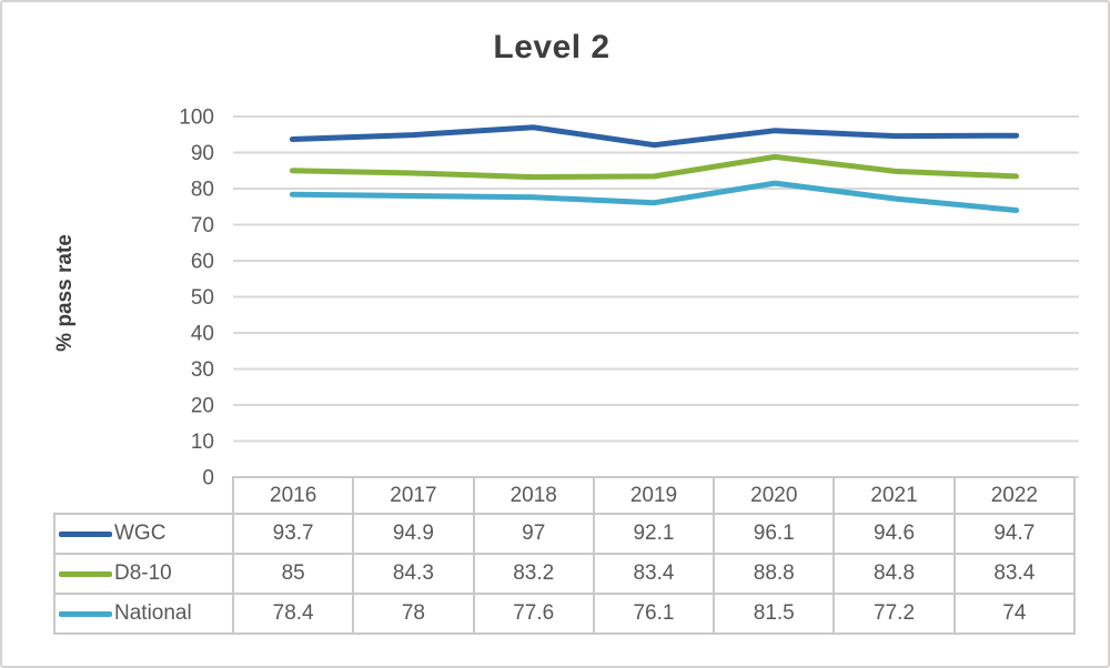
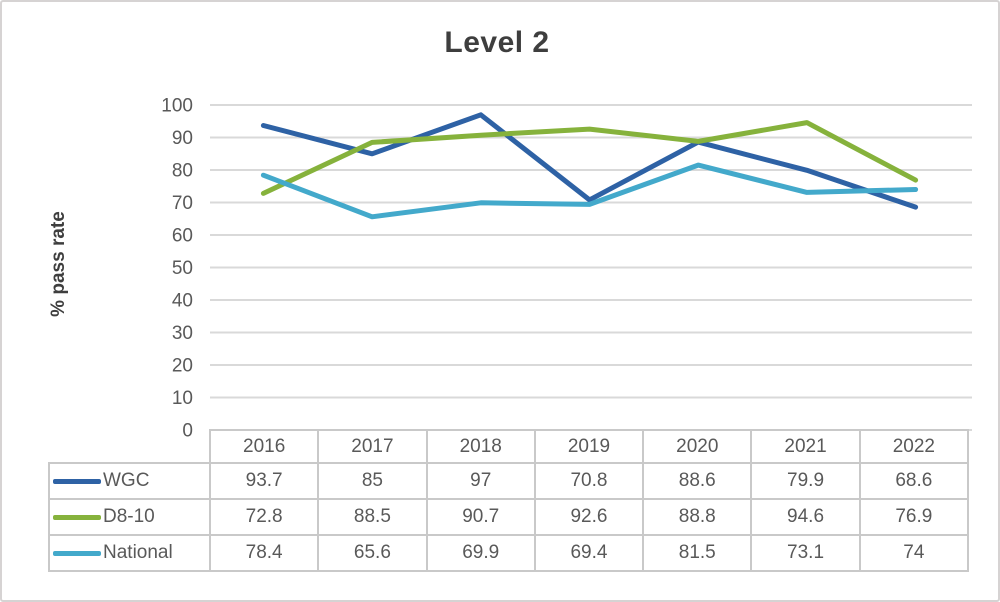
D8-10/2016: 85 -> 72.8
WGC/2017: 94.9 -> 85
D8-10/2017: 84.3 -> 88.5
National/2017: 78 -> 65.6
D8-10/2018: 83.2 -> 90.7
National/2018: 77.6 -> 69.9
WGC/2019: 92.1 -> 70.8
D8-10/2019: 83.4 -> 92.6
National/2019: 76.1 -> 69.4
WGC/2020: 96.1 -> 88.6
WGC/2021: 94.6 -> 79.9
D8-10/2021: 84.8 -> 94.6
National/2021: 77.2 -> 73.1
WGC/2022: 94.7 -> 68.6
D8-10/2022: 83.4 -> 76.9
